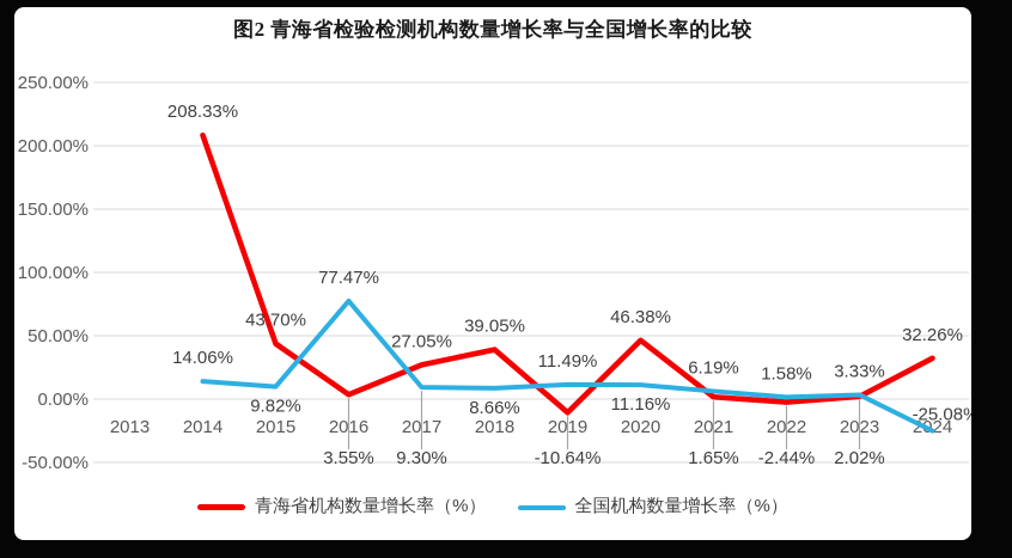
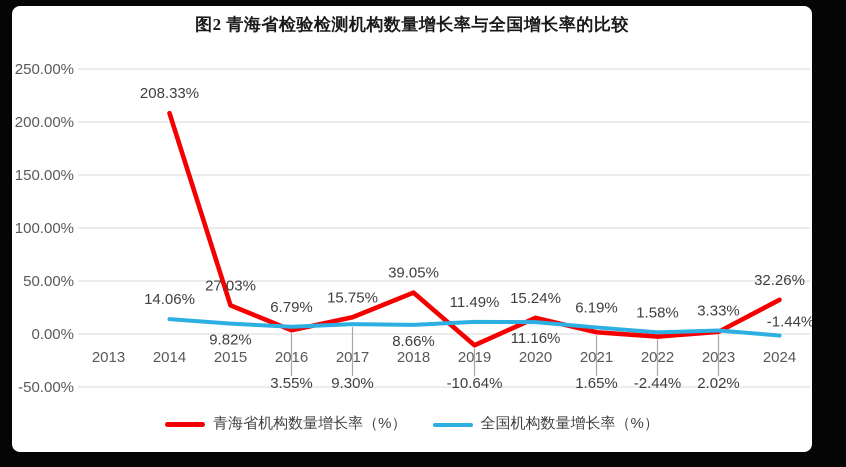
青海省机构数量增长率（%）/2015: 43.70% -> 27.03%
全国机构数量增长率（%）/2016: 77.47% -> 6.79%
青海省机构数量增长率（%）/2017: 27.05% -> 15.75%
青海省机构数量增长率（%）/2020: 46.38% -> 15.24%
全国机构数量增长率（%）/2024: -25.08% -> -1.44%
